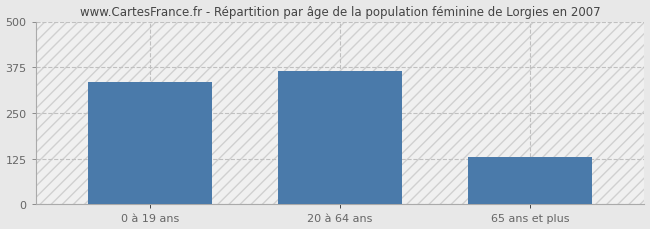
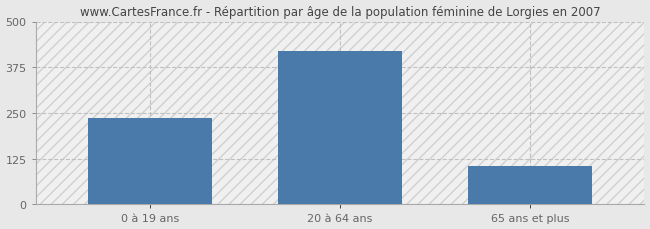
0 à 19 ans: 335 -> 237
20 à 64 ans: 365 -> 420
65 ans et plus: 130 -> 105
